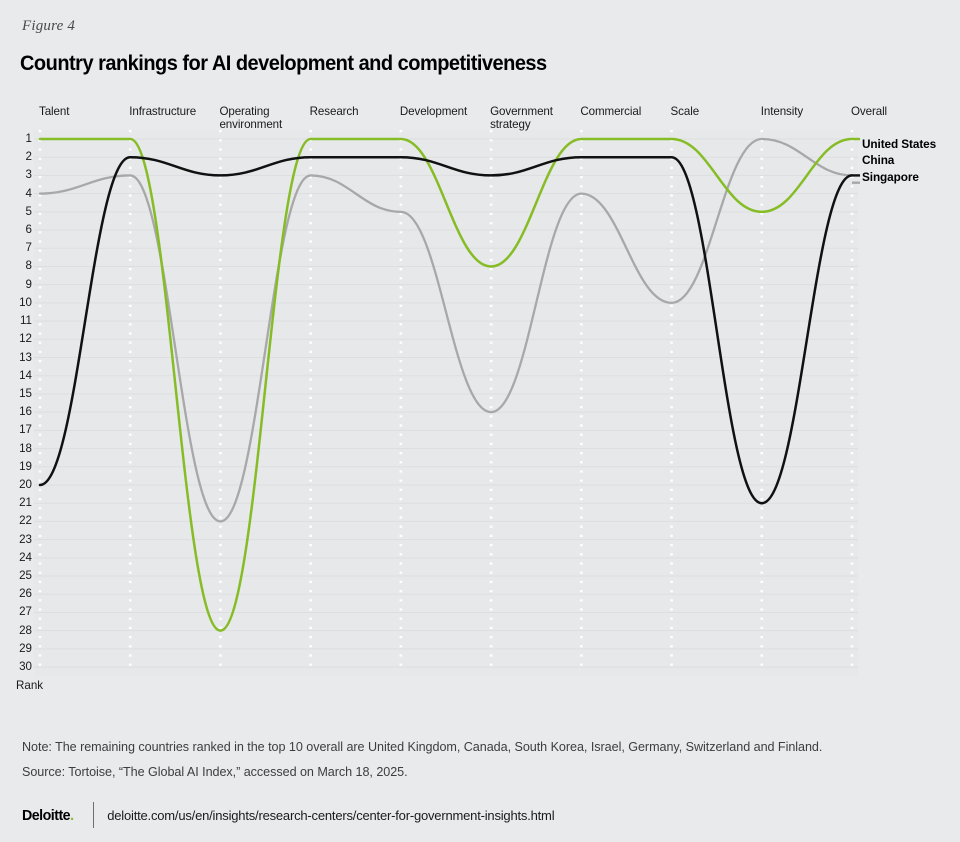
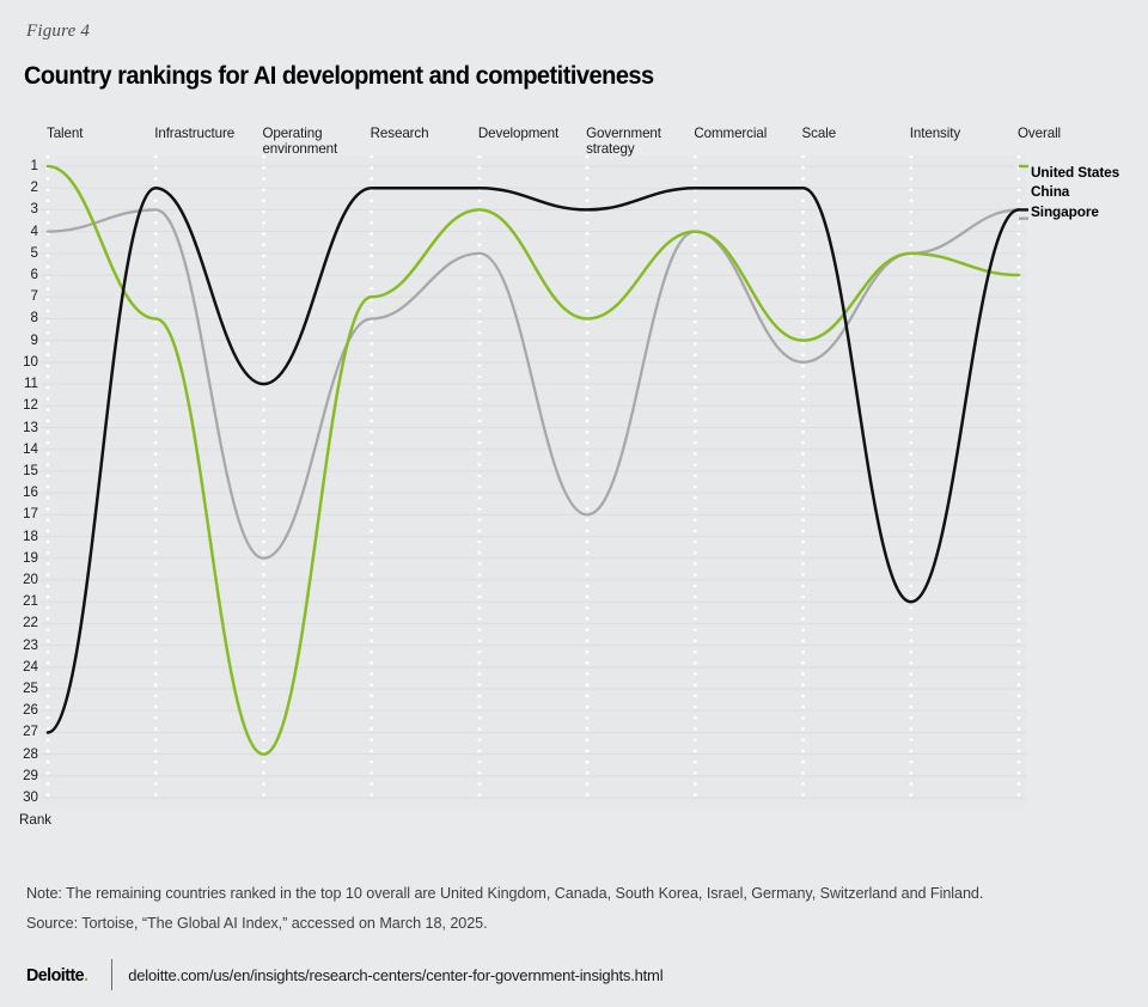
China/Talent: 20 -> 27
United States/Infrastructure: 1 -> 8
China/Operating environment: 3 -> 11
Singapore/Operating environment: 22 -> 19
United States/Research: 1 -> 7
Singapore/Research: 3 -> 8
United States/Development: 1 -> 3
Singapore/Government strategy: 16 -> 17
United States/Commercial: 1 -> 4
United States/Scale: 1 -> 9
Singapore/Intensity: 1 -> 5
United States/Overall: 1 -> 6
